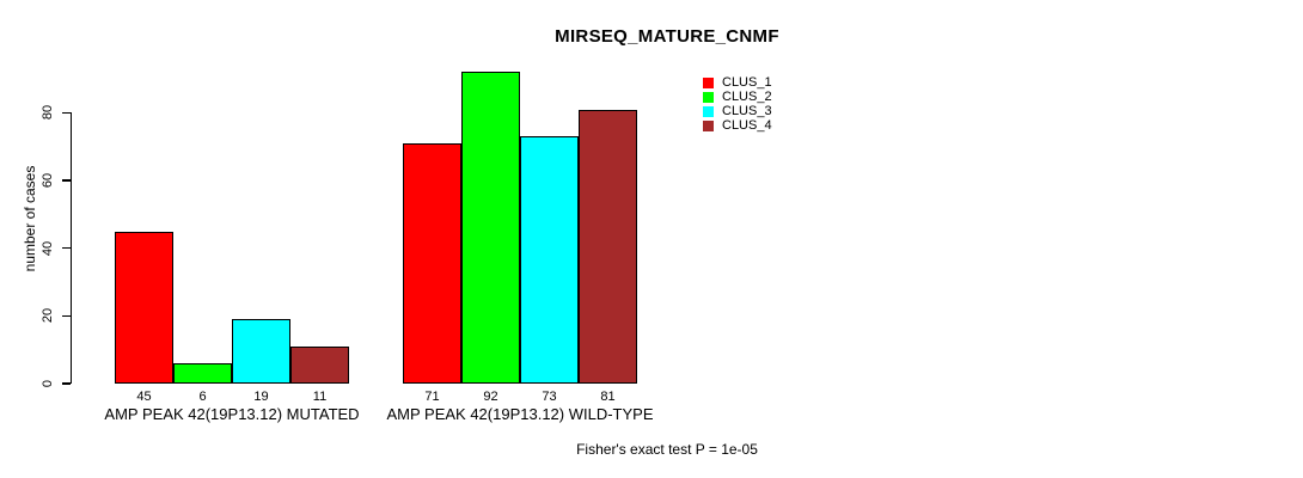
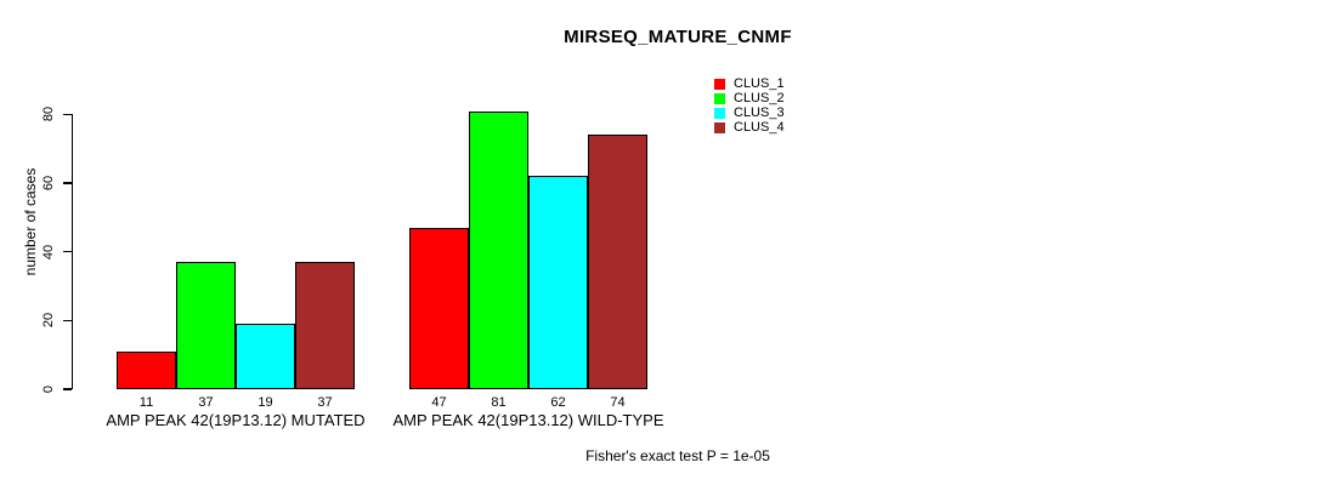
CLUS_1/AMP PEAK 42(19P13.12) MUTATED: 45 -> 11
CLUS_2/AMP PEAK 42(19P13.12) MUTATED: 6 -> 37
CLUS_4/AMP PEAK 42(19P13.12) MUTATED: 11 -> 37
CLUS_1/AMP PEAK 42(19P13.12) WILD-TYPE: 71 -> 47
CLUS_2/AMP PEAK 42(19P13.12) WILD-TYPE: 92 -> 81
CLUS_3/AMP PEAK 42(19P13.12) WILD-TYPE: 73 -> 62
CLUS_4/AMP PEAK 42(19P13.12) WILD-TYPE: 81 -> 74
